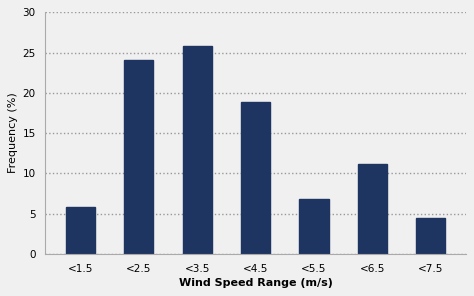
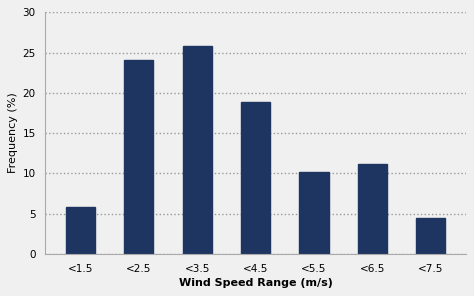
<5.5: 6.8 -> 10.1
